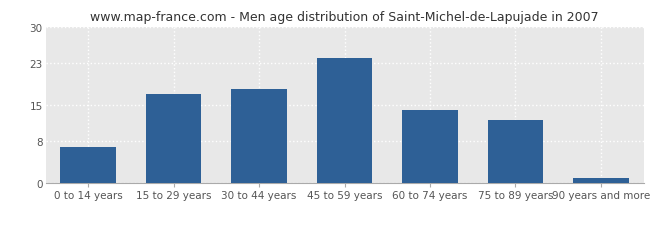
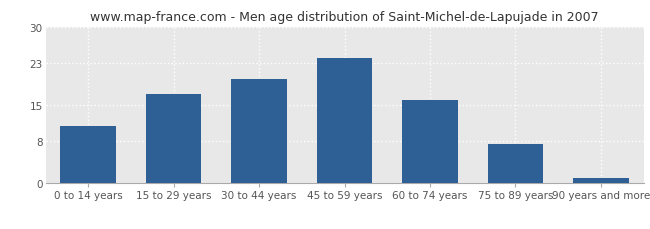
0 to 14 years: 7.0 -> 11.0
30 to 44 years: 18.0 -> 20.0
60 to 74 years: 14.0 -> 16.0
75 to 89 years: 12.0 -> 7.5
